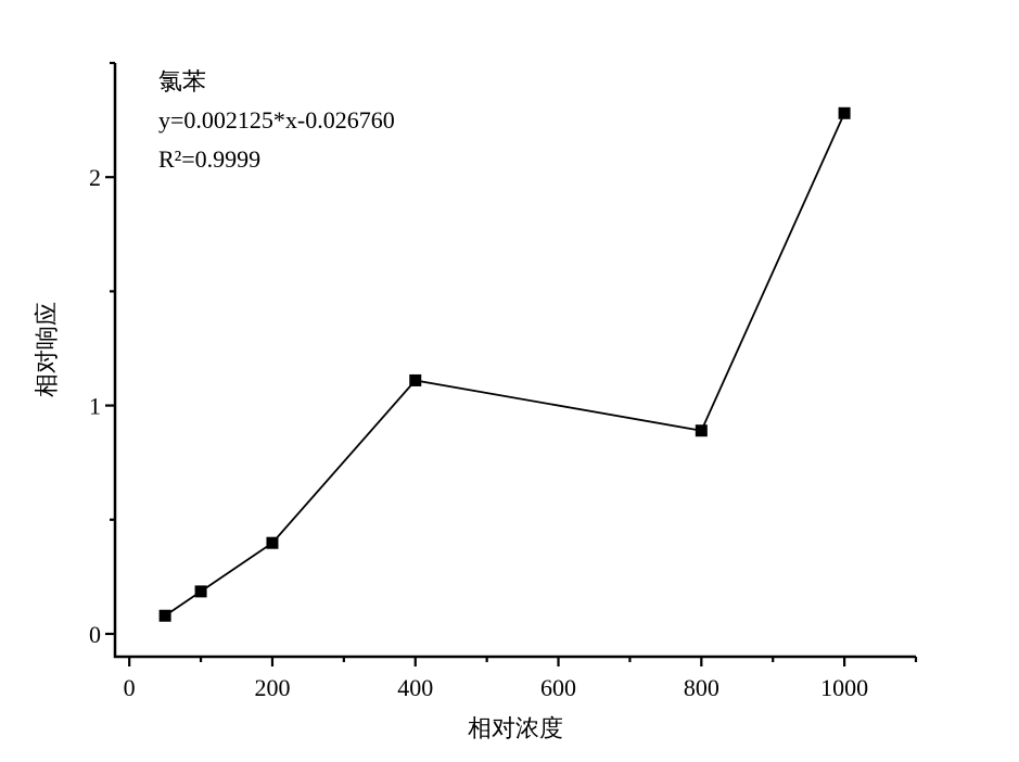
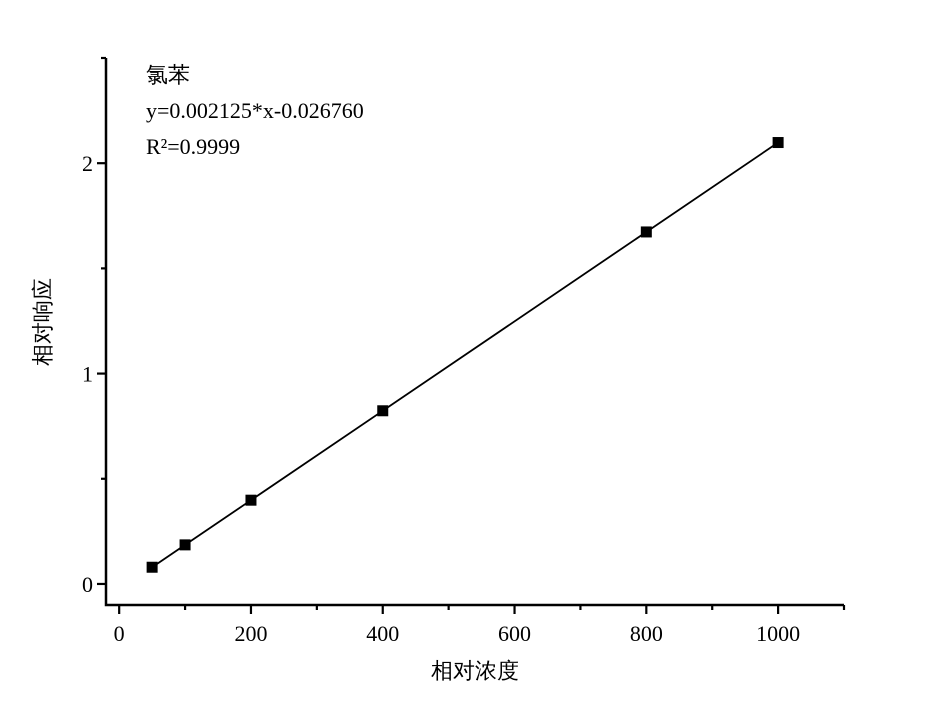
400: 1.11 -> 0.82
800: 0.89 -> 1.67
1000: 2.28 -> 2.10
